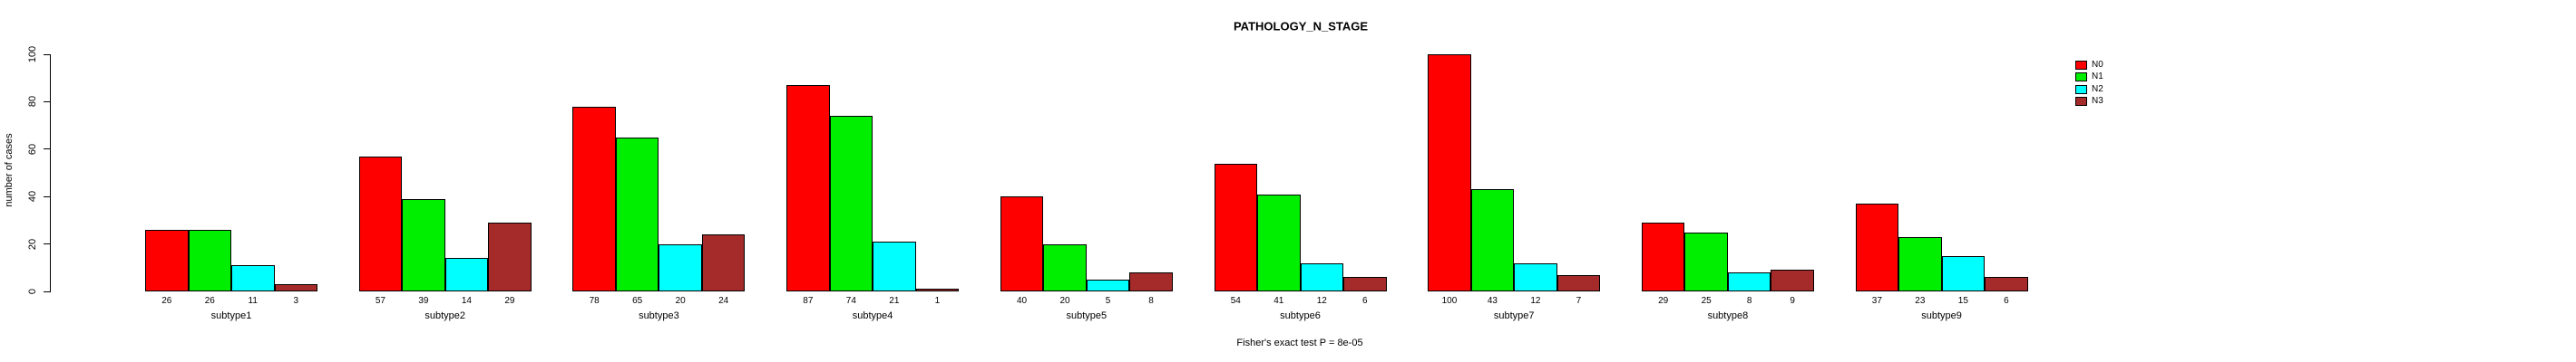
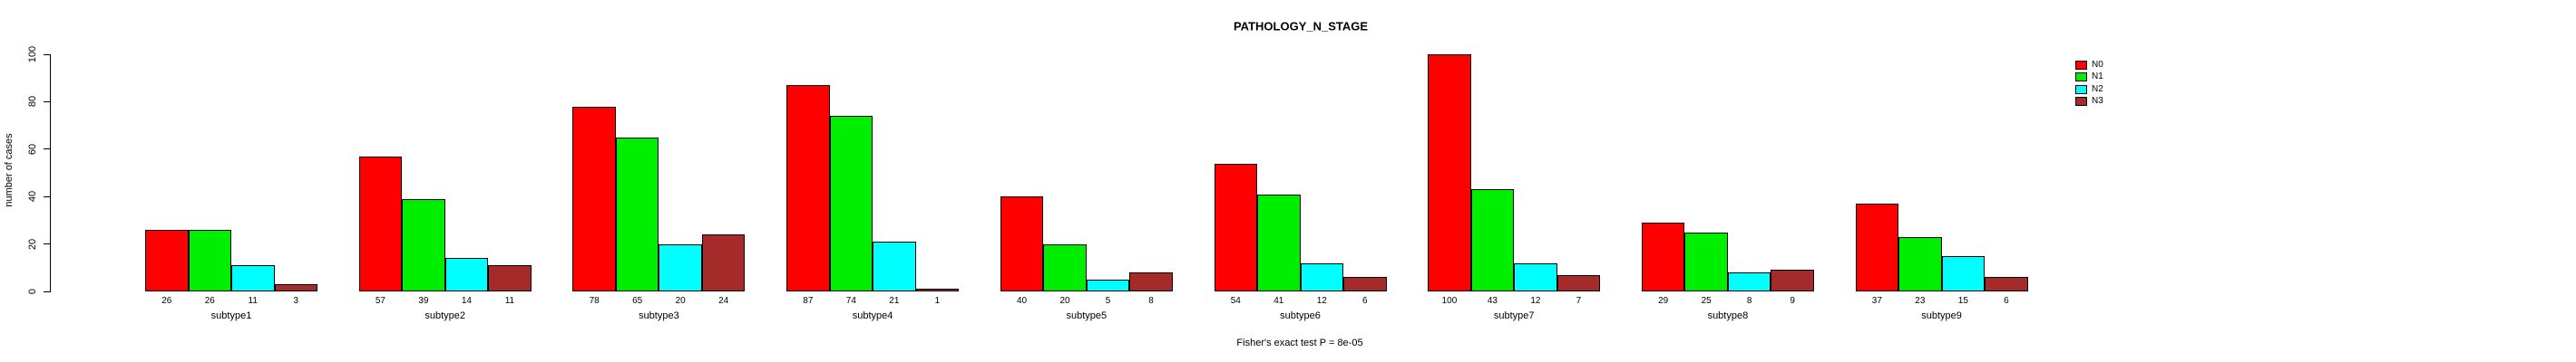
N3/subtype2: 29 -> 11
